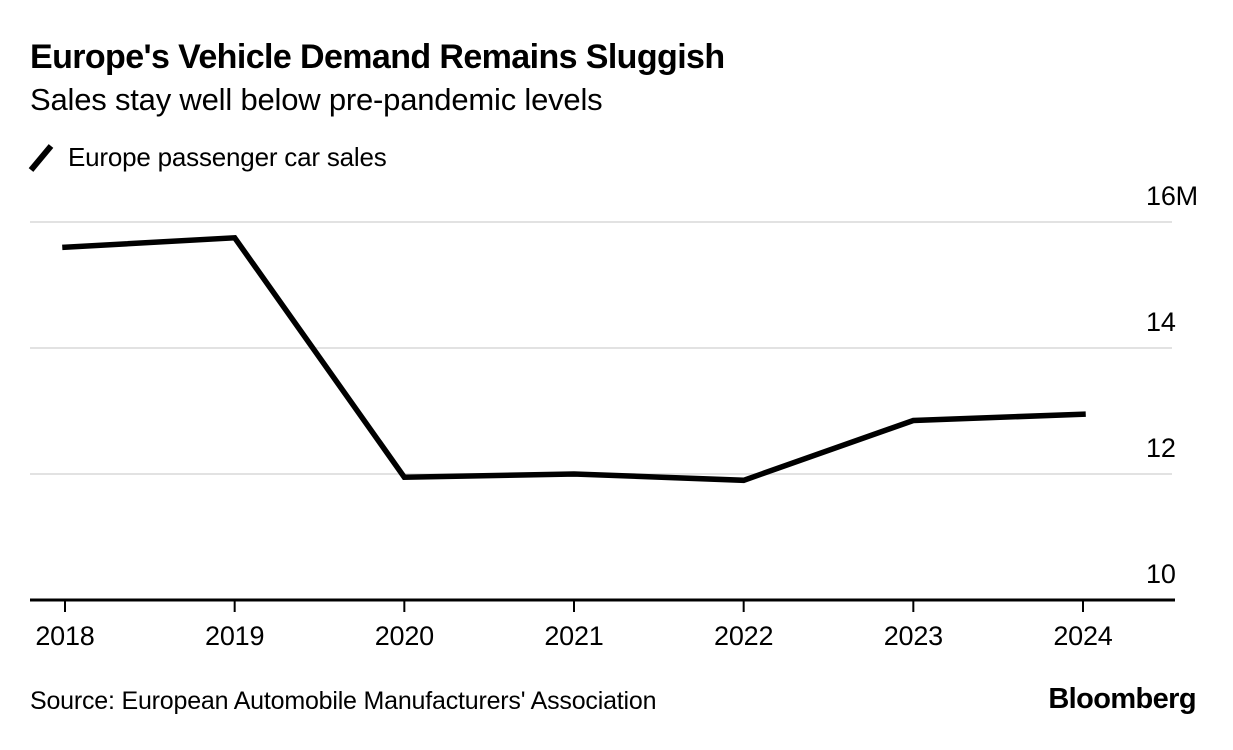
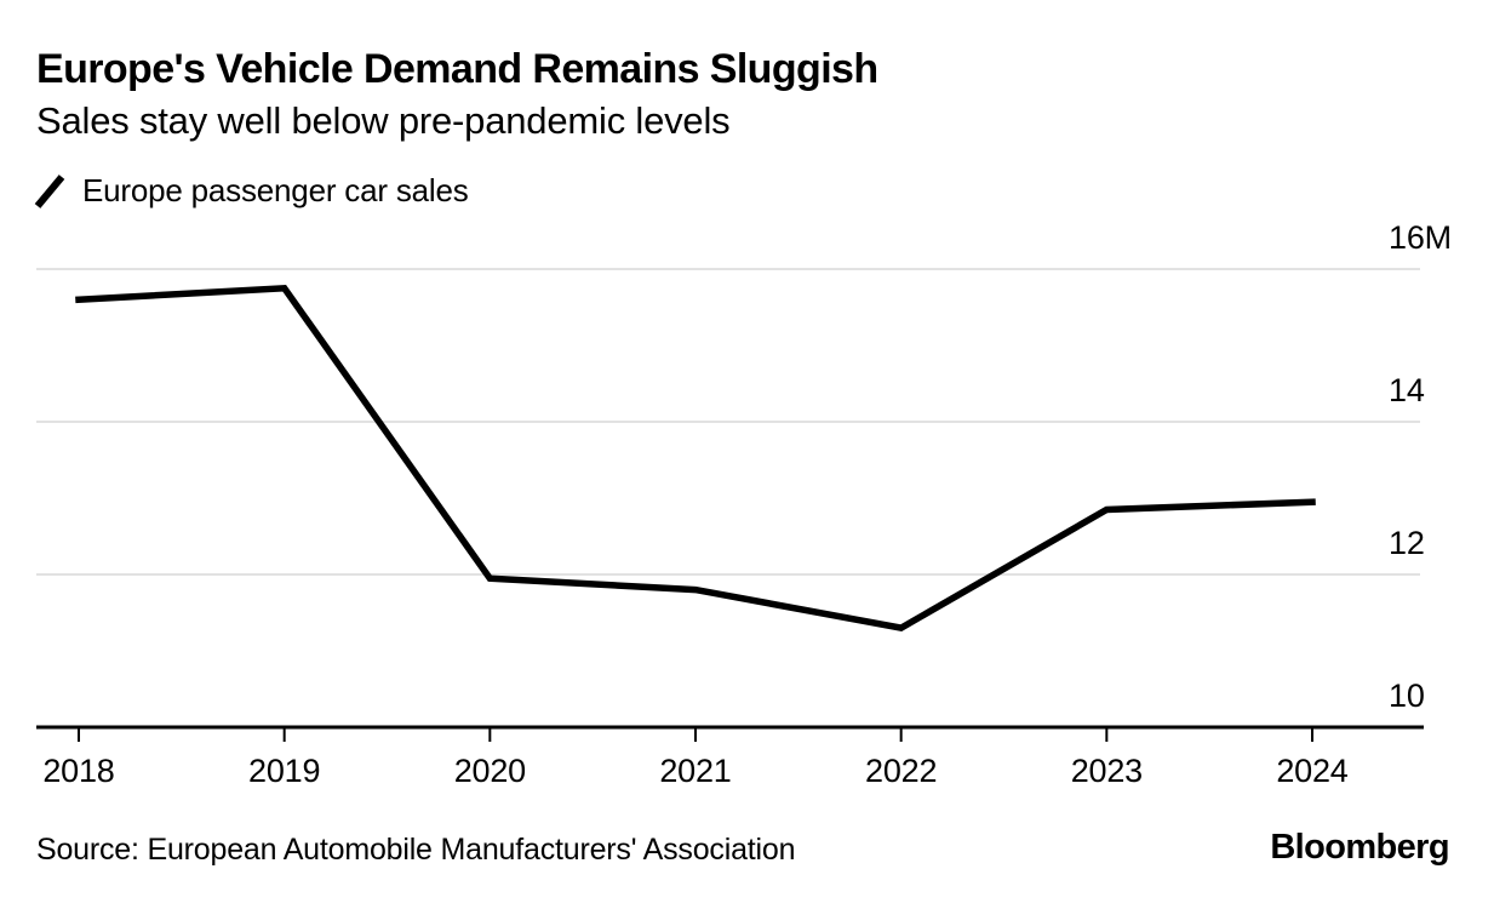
2021: 12.0M -> 11.8M
2022: 11.9M -> 11.3M
